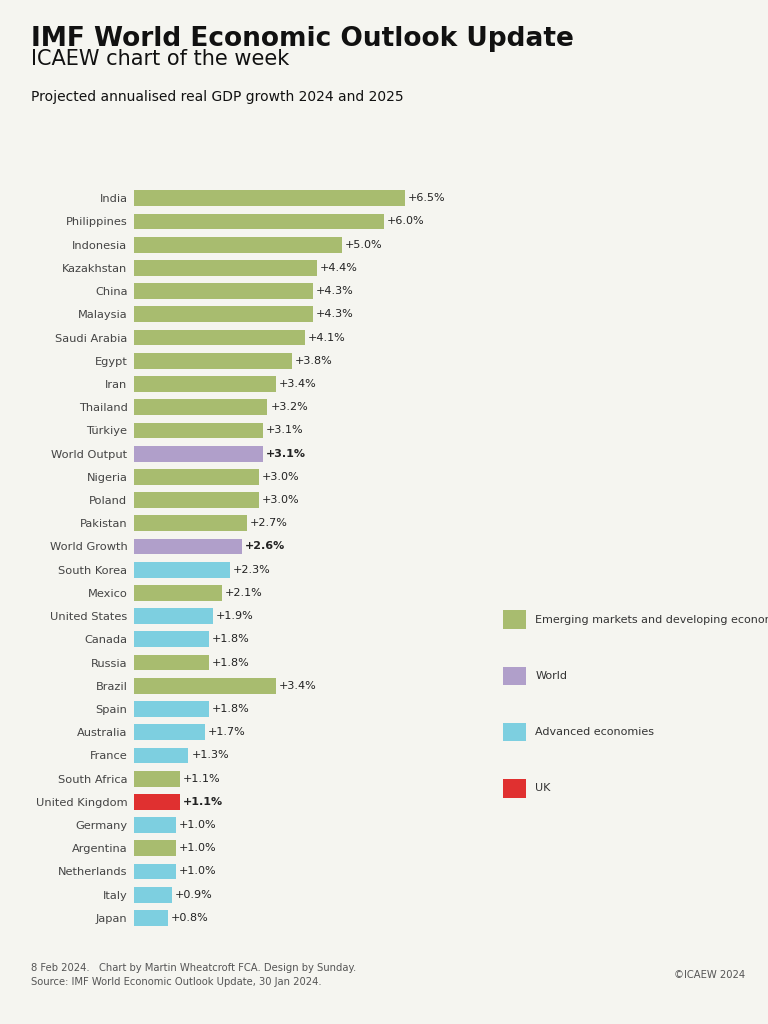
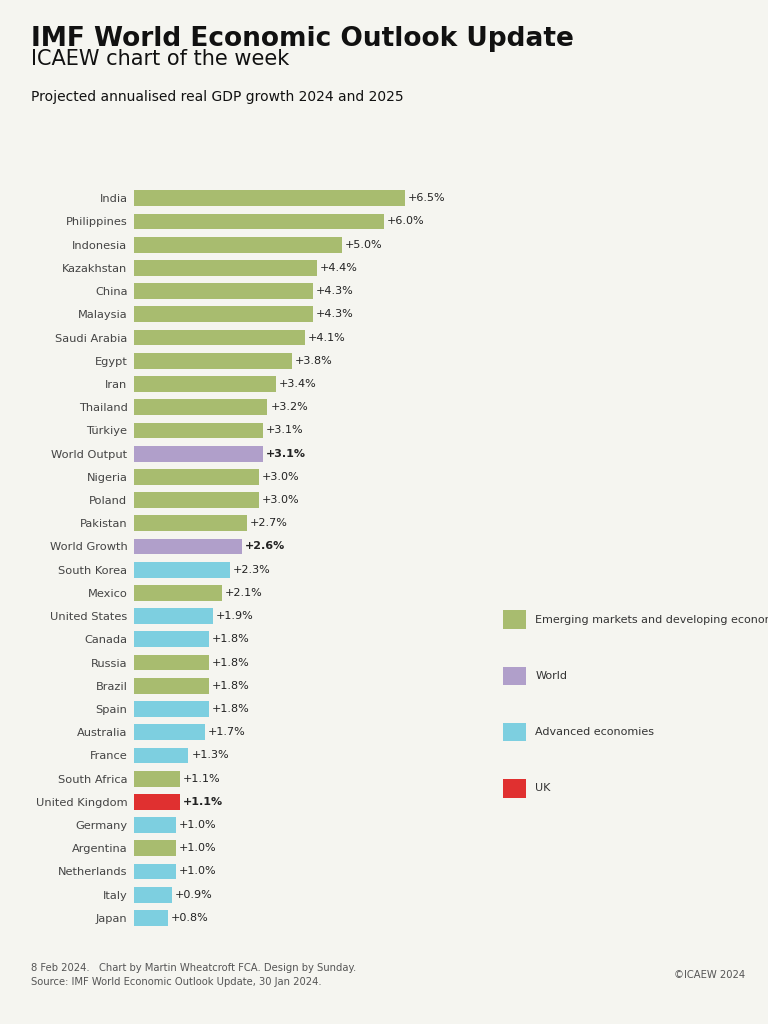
Brazil: +3.4% -> +1.8%
